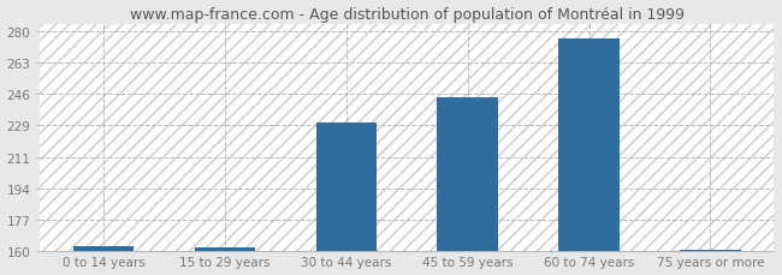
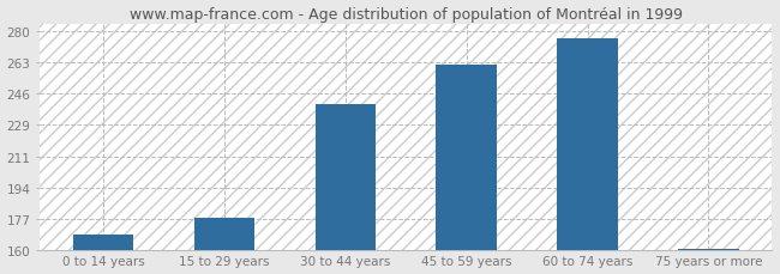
0 to 14 years: 163 -> 169
15 to 29 years: 162 -> 178
30 to 44 years: 230 -> 240
45 to 59 years: 244 -> 262
